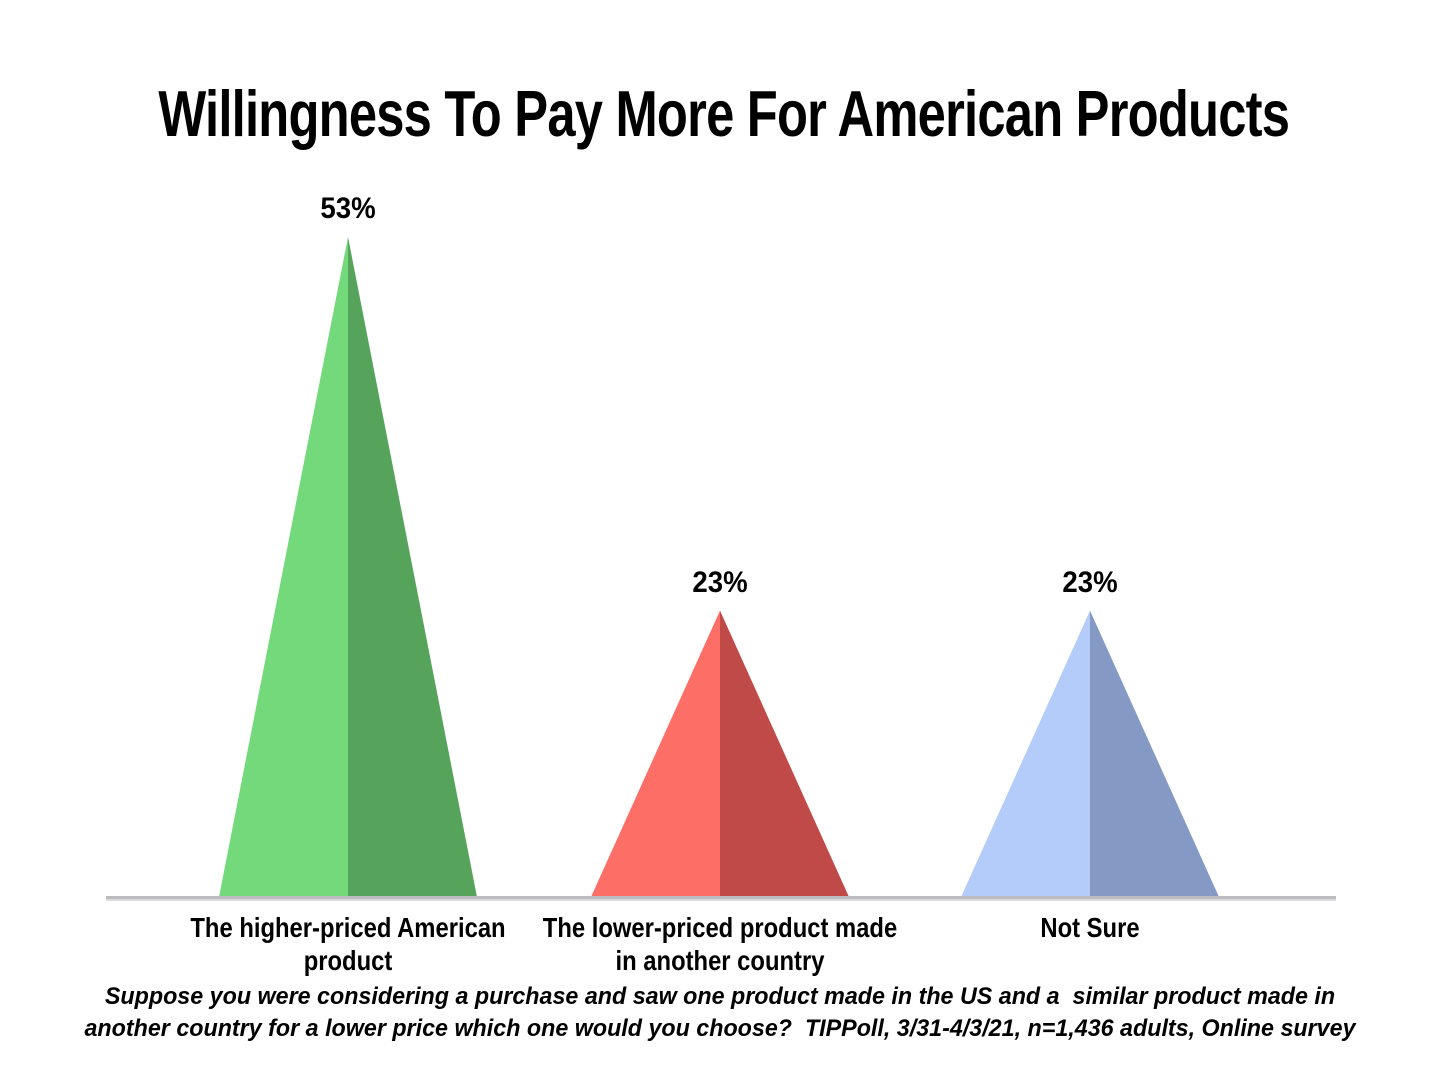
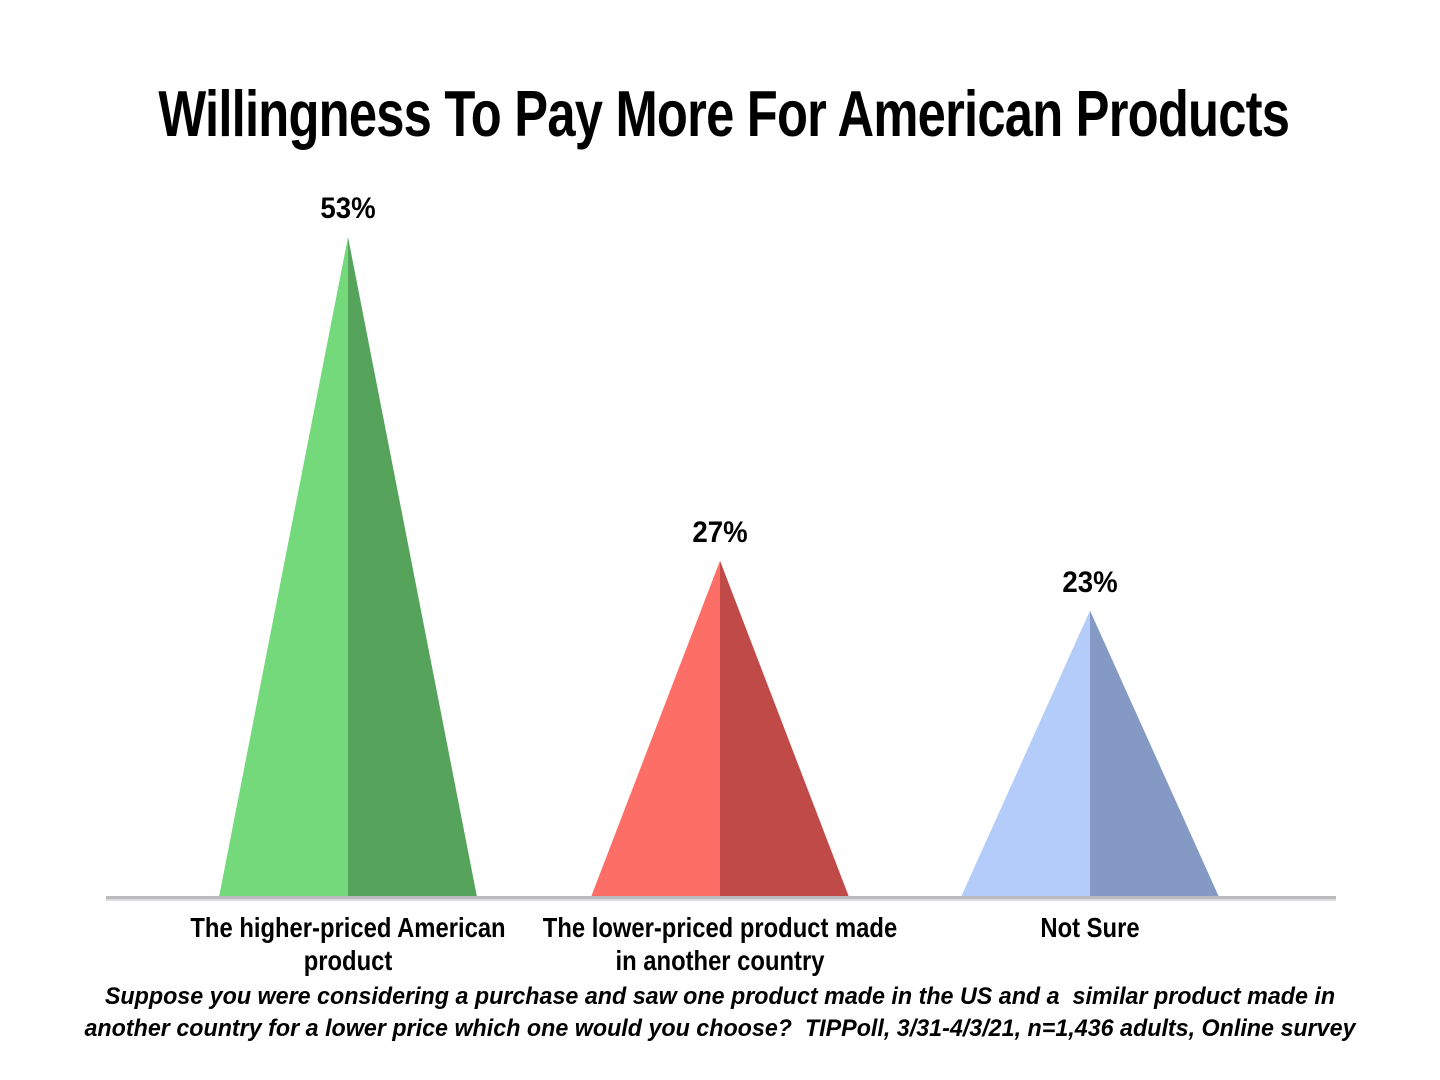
The lower-priced product made in another country: 23% -> 27%
